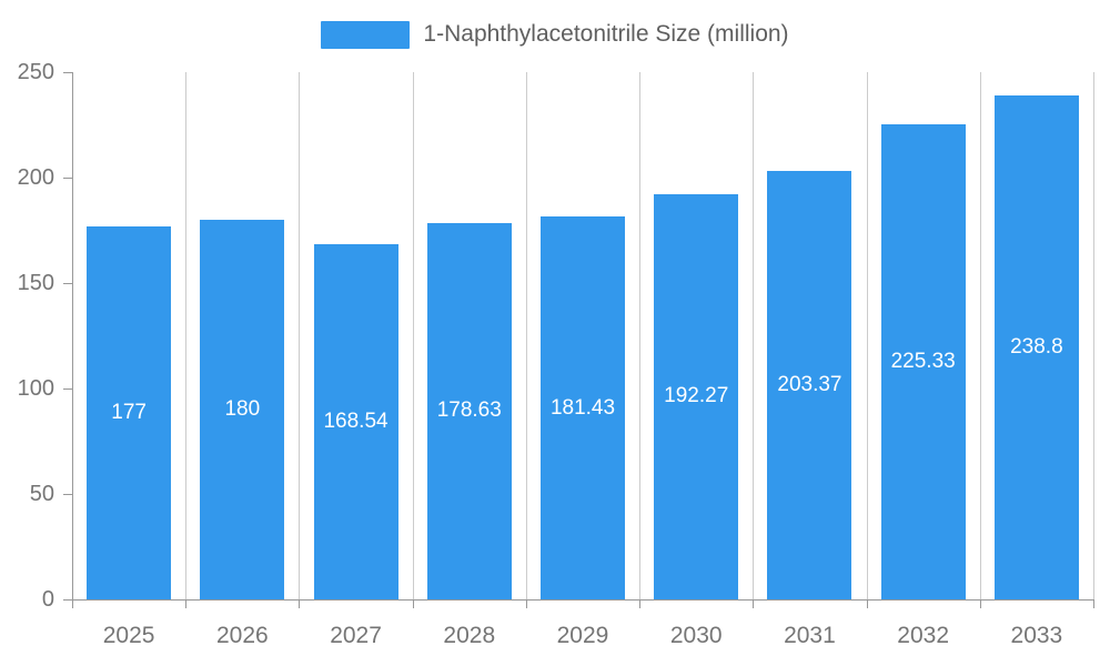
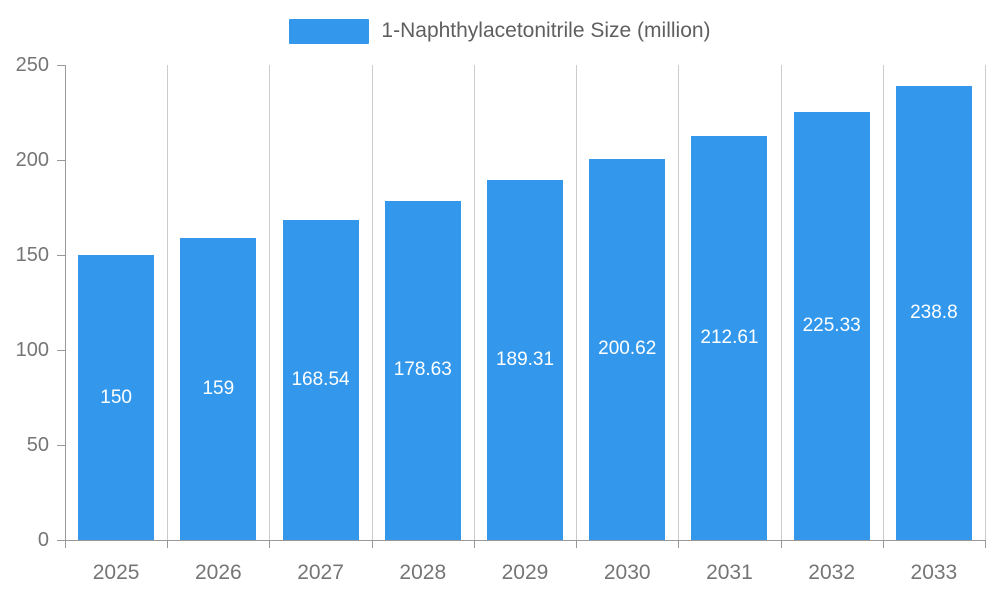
2025: 177 -> 150
2026: 180 -> 159
2029: 181.43 -> 189.31
2030: 192.27 -> 200.62
2031: 203.37 -> 212.61
